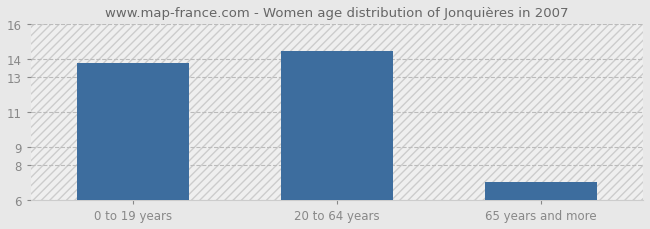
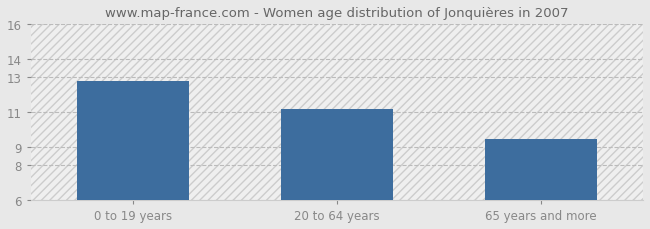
0 to 19 years: 13.8 -> 12.8
20 to 64 years: 14.5 -> 11.2
65 years and more: 7.0 -> 9.5
